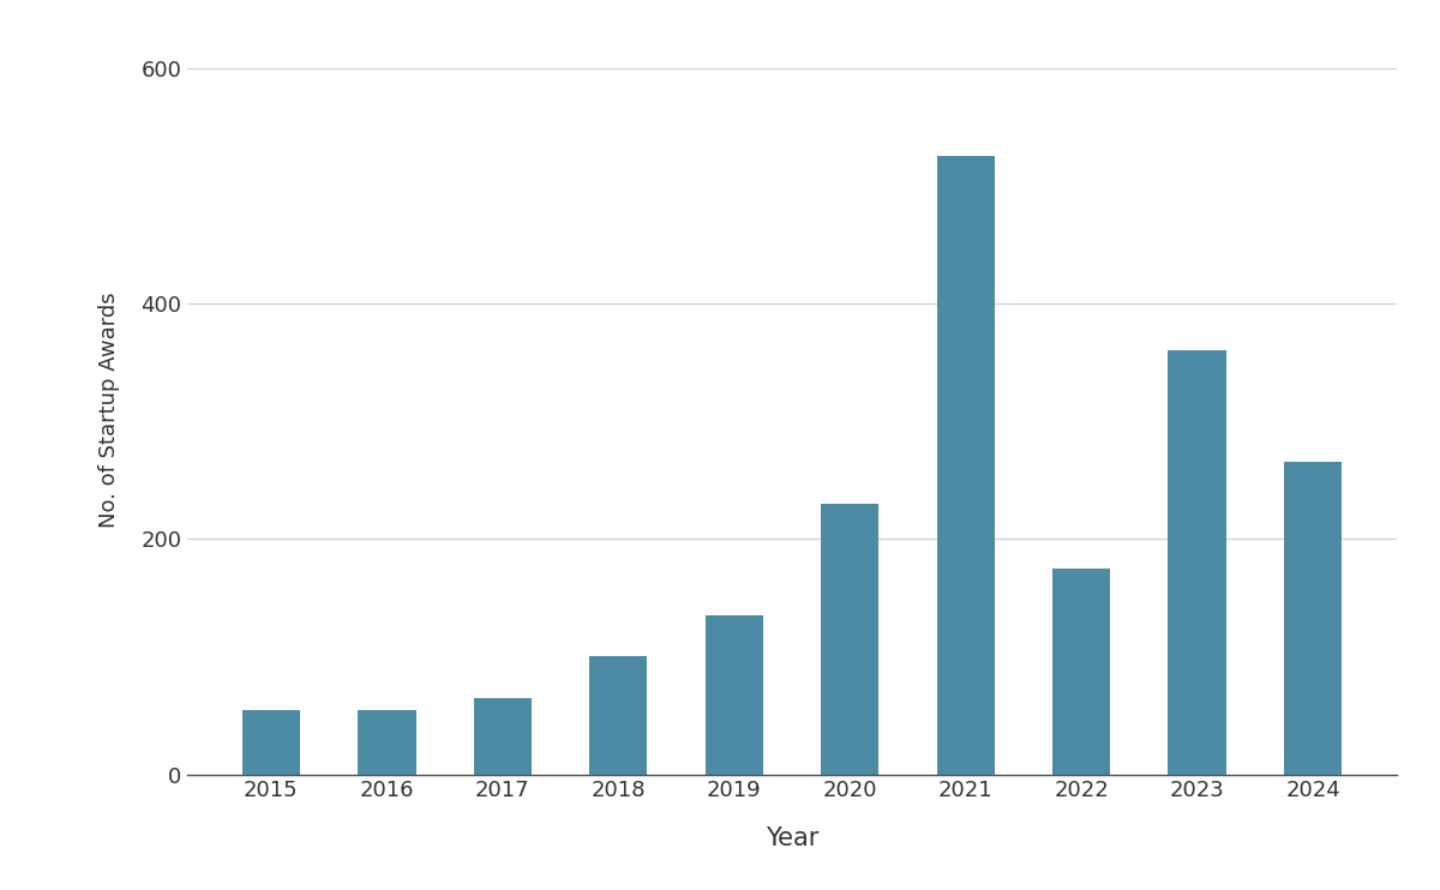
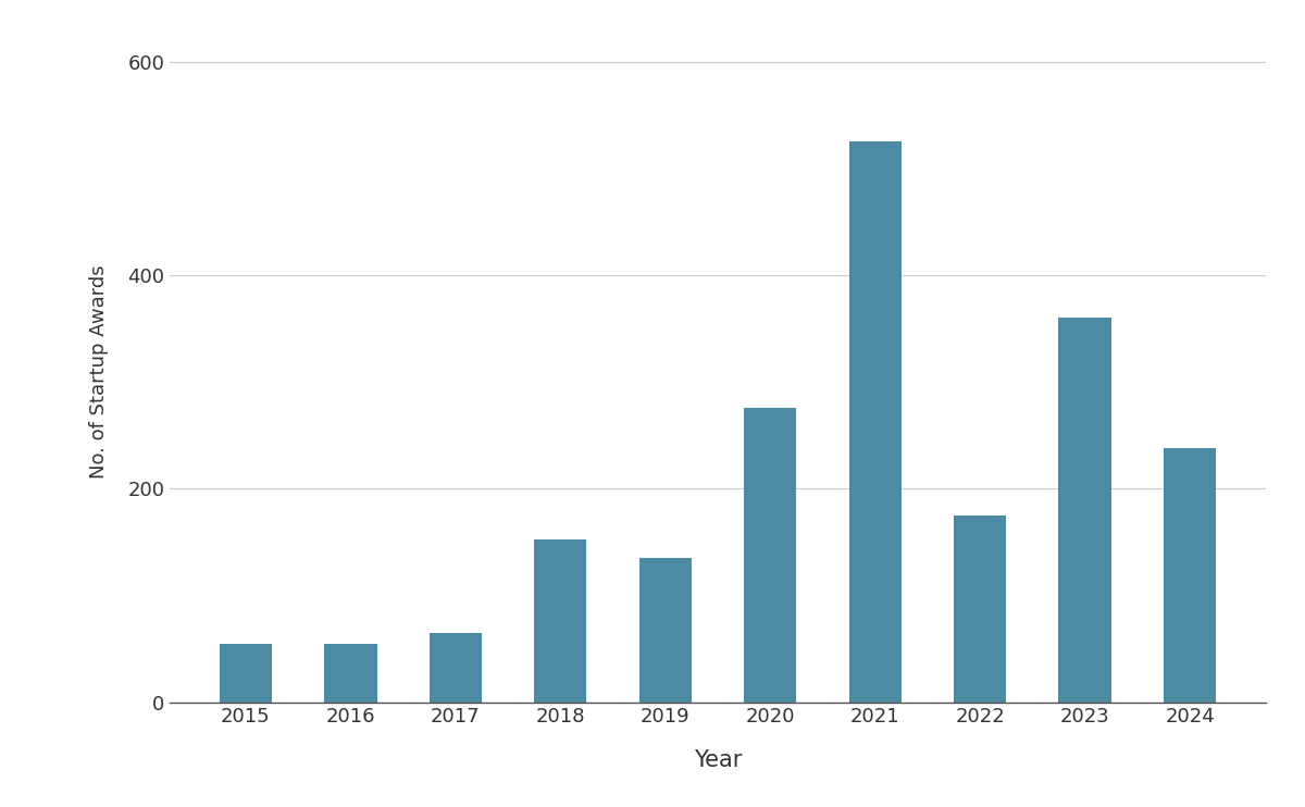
2018: 100 -> 152
2020: 230 -> 276
2024: 265 -> 238
